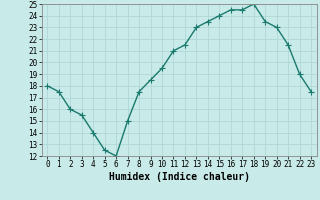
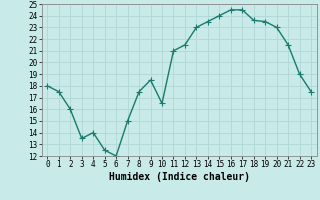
3: 15.5 -> 13.5
10: 19.5 -> 16.5
18: 25.0 -> 23.6
